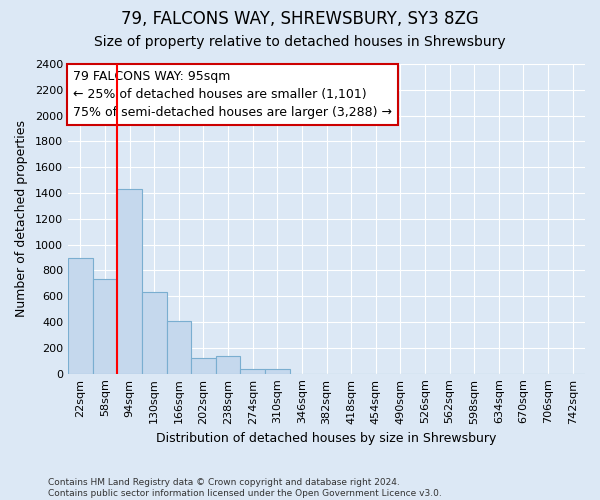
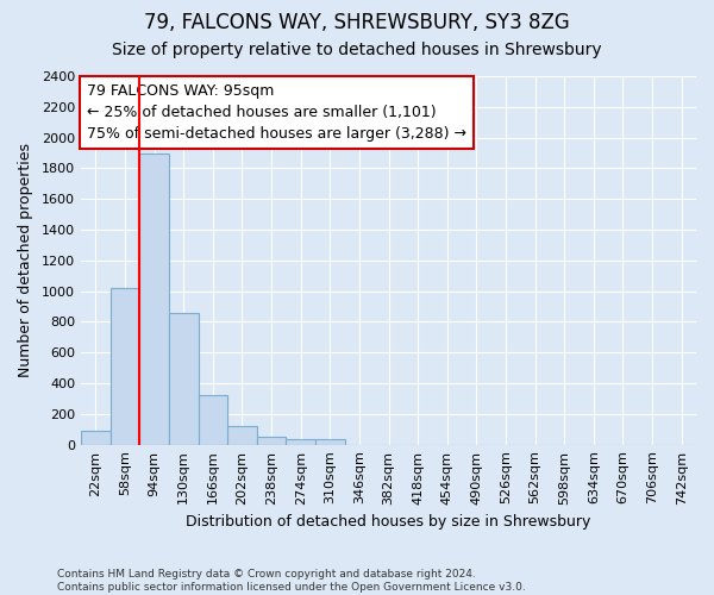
22sqm: 900 -> 90
58sqm: 730 -> 1020
94sqm: 1430 -> 1900
130sqm: 630 -> 860
166sqm: 410 -> 320
238sqm: 140 -> 50
